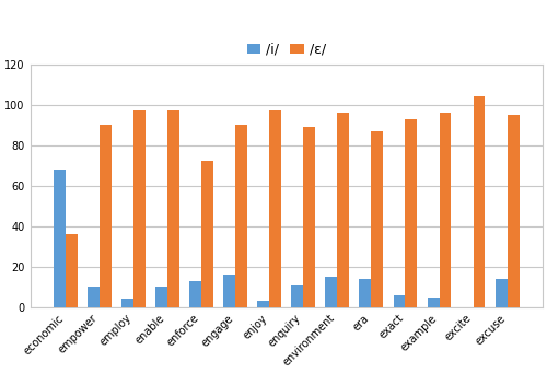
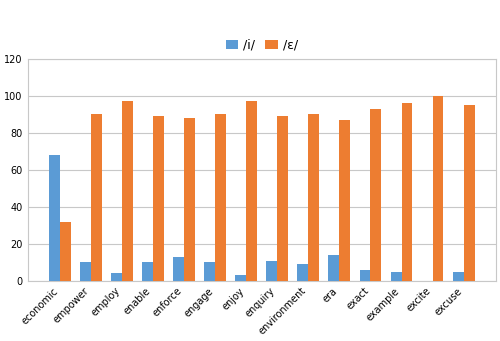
/ε//economic: 36 -> 32
/ε//enable: 97 -> 89
/ε//enforce: 72 -> 88
/i//engage: 16 -> 10
/i//environment: 15 -> 9
/ε//environment: 96 -> 90
/ε//excite: 104 -> 100
/i//excuse: 14 -> 5
